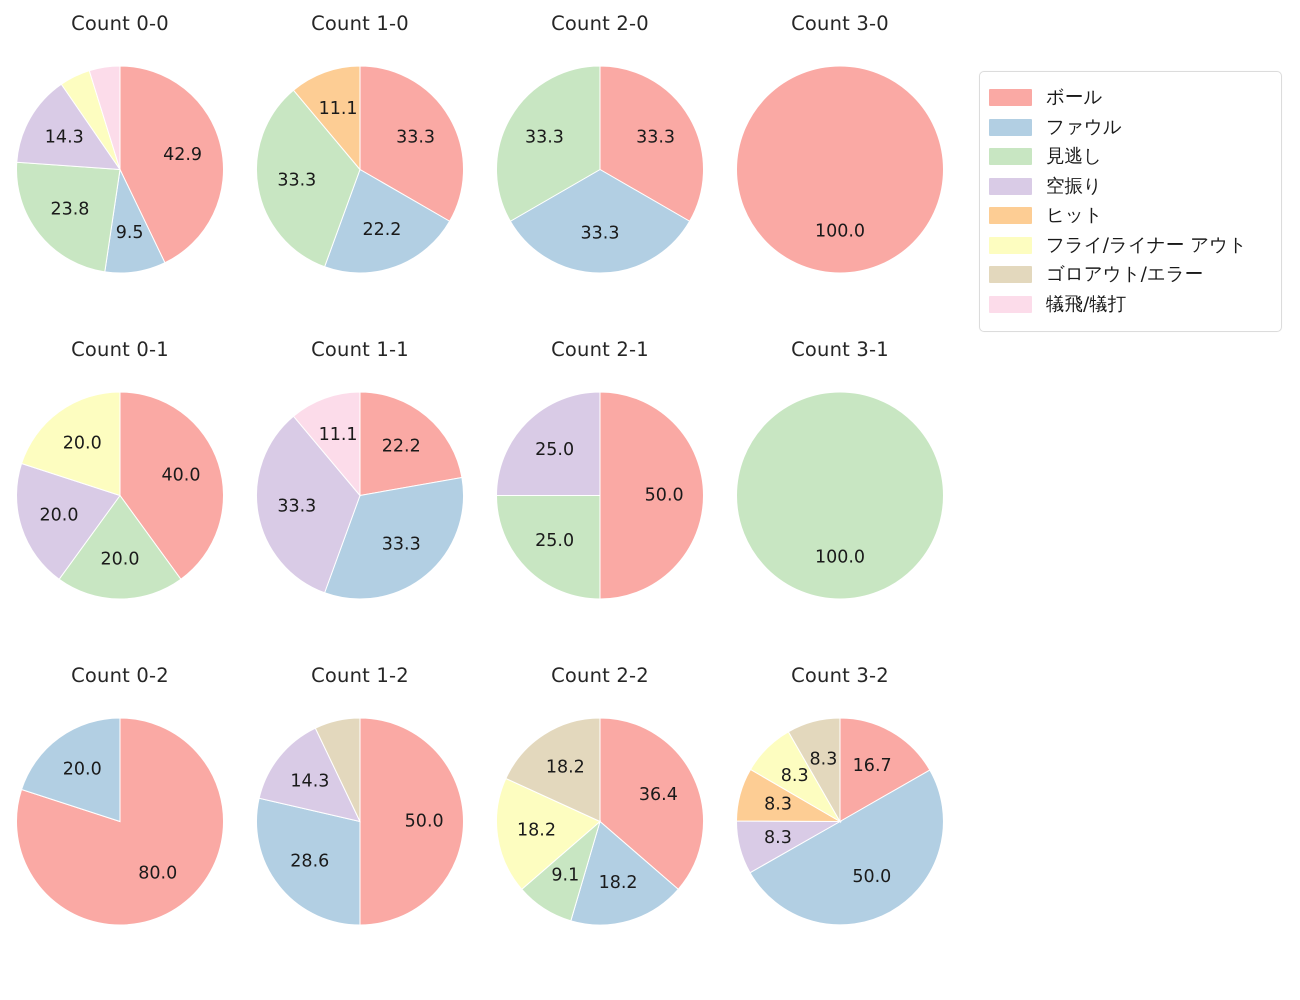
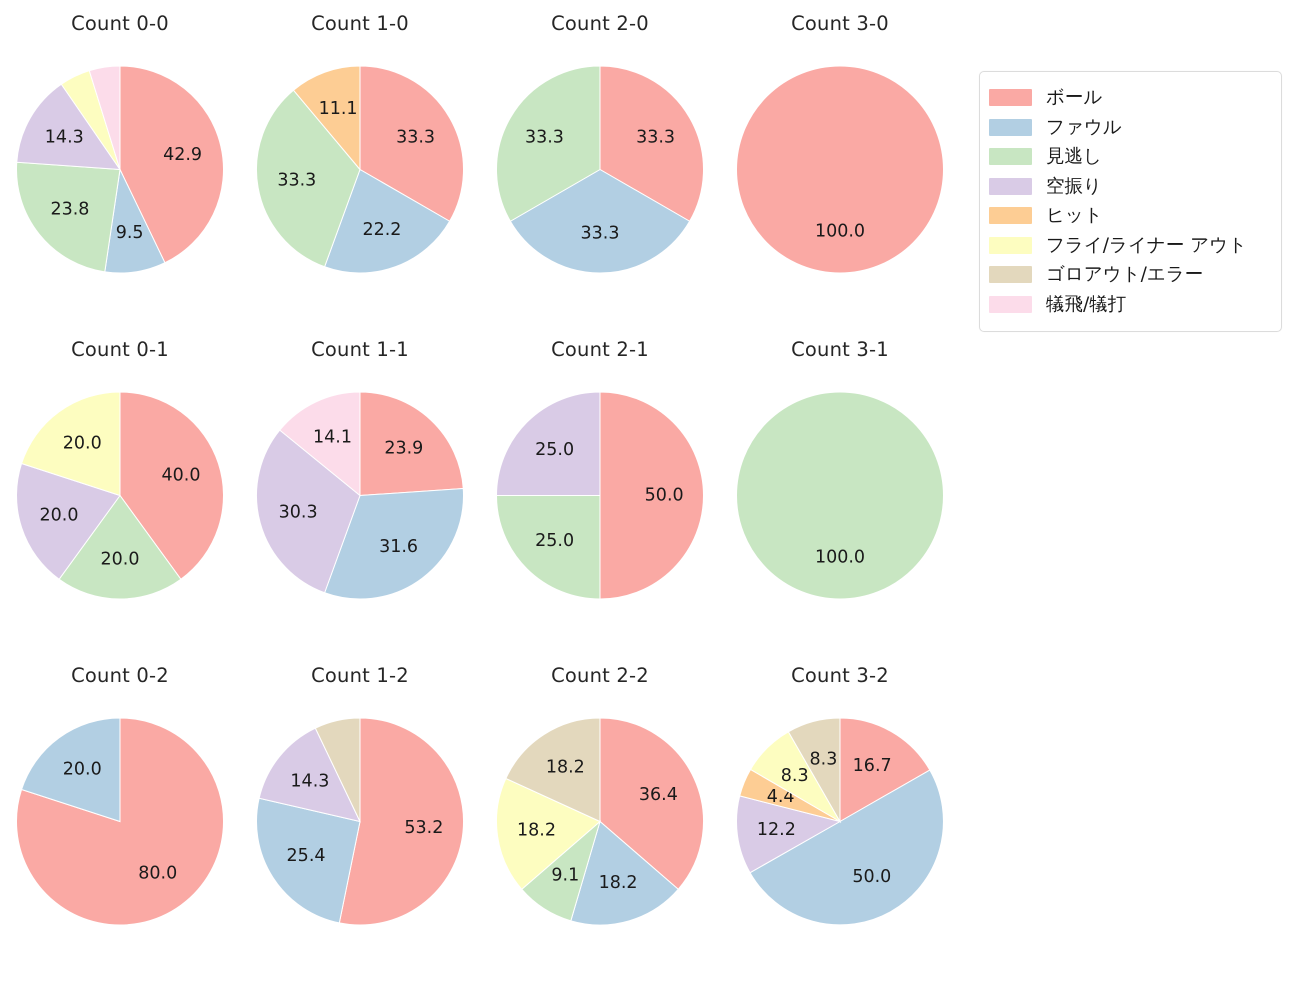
Count 1-1/ボール: 22.2 -> 23.9
Count 1-1/ファウル: 33.3 -> 31.6
Count 1-1/空振り: 33.3 -> 30.3
Count 1-1/犠飛/犠打: 11.1 -> 14.1
Count 1-2/ボール: 50.0 -> 53.2
Count 1-2/ファウル: 28.6 -> 25.4
Count 3-2/空振り: 8.3 -> 12.2
Count 3-2/ヒット: 8.3 -> 4.4
